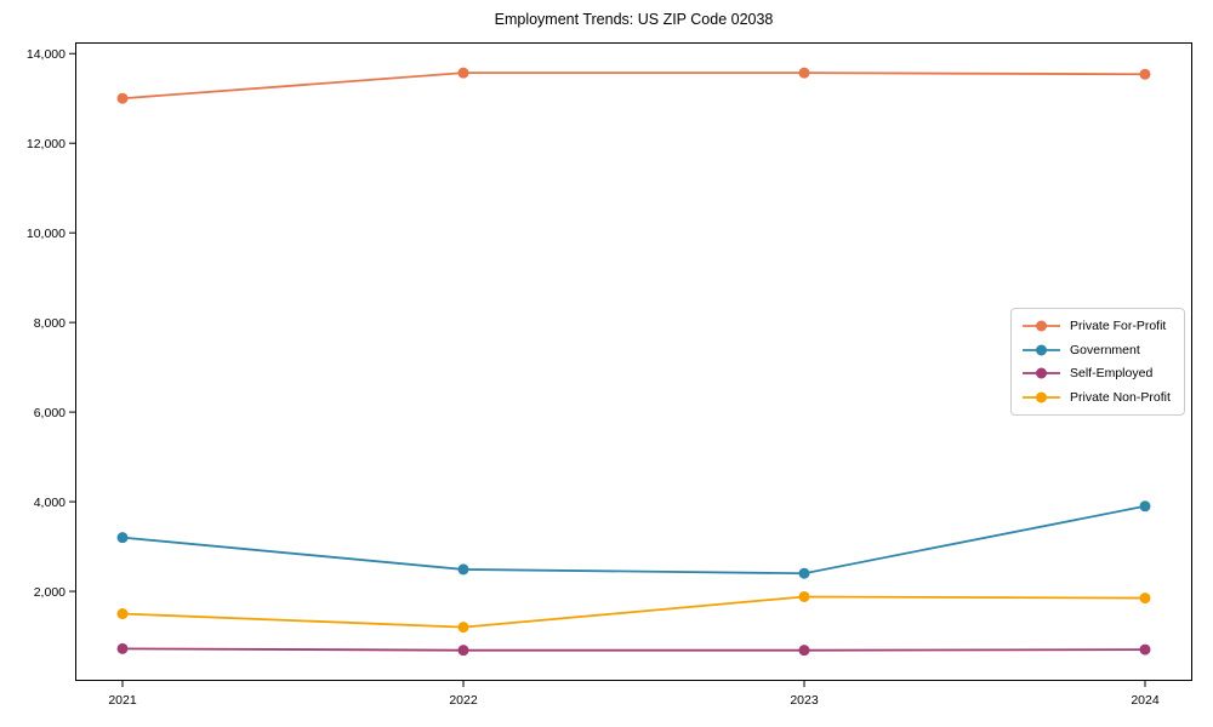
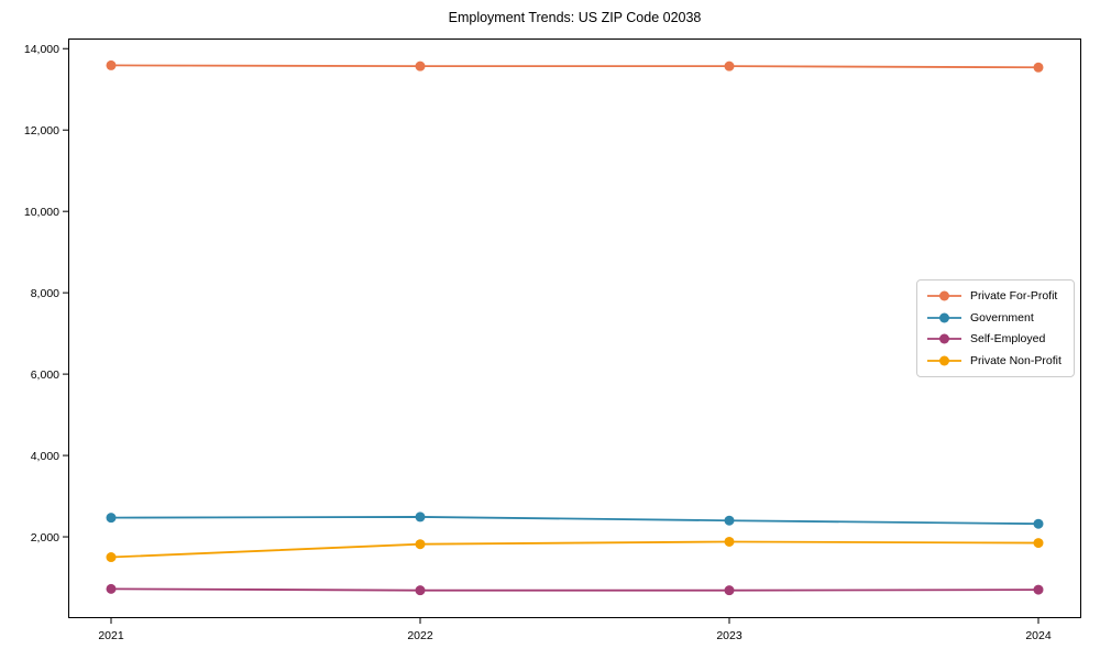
Private For-Profit/2021: 13000 -> 13600
Government/2021: 3200 -> 2500
Private Non-Profit/2022: 1200 -> 1800
Government/2024: 3900 -> 2300
